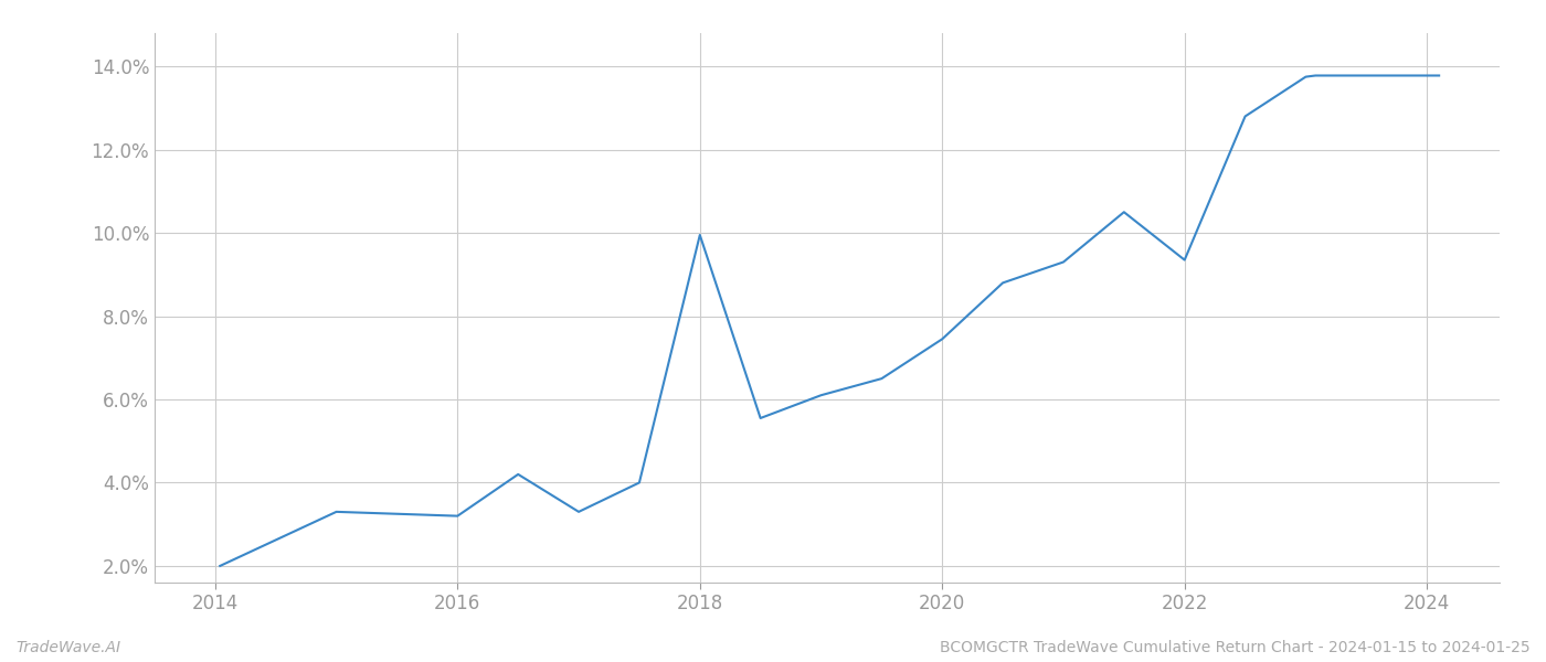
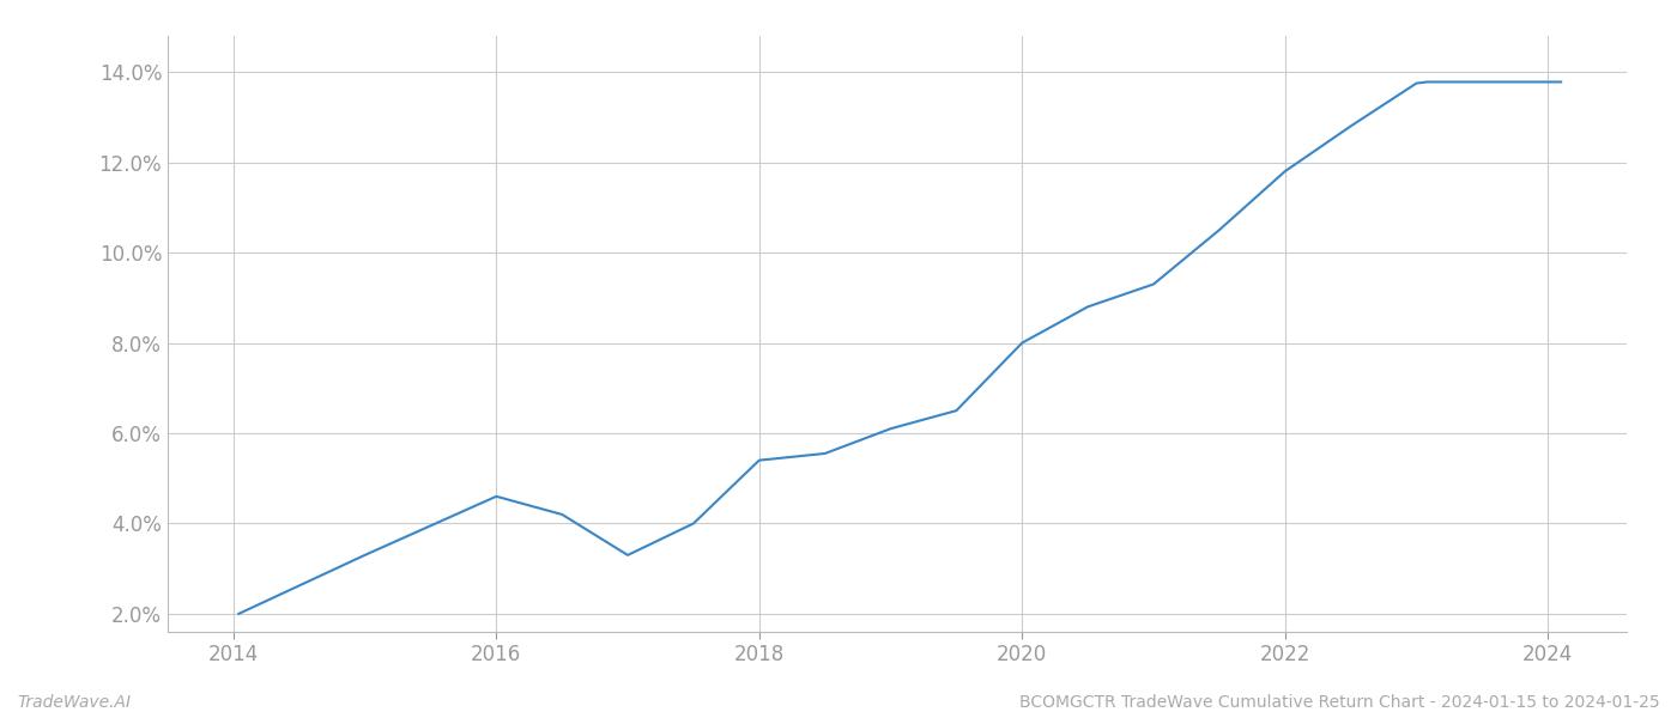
2016: 3.20% -> 4.60%
2018: 9.95% -> 5.40%
2020: 7.45% -> 8.00%
2022: 9.35% -> 11.80%
